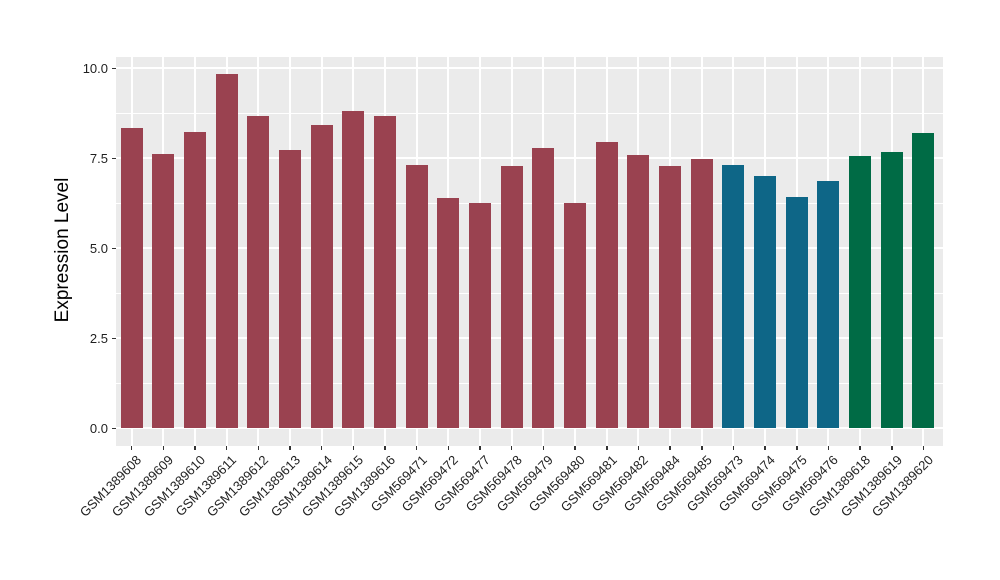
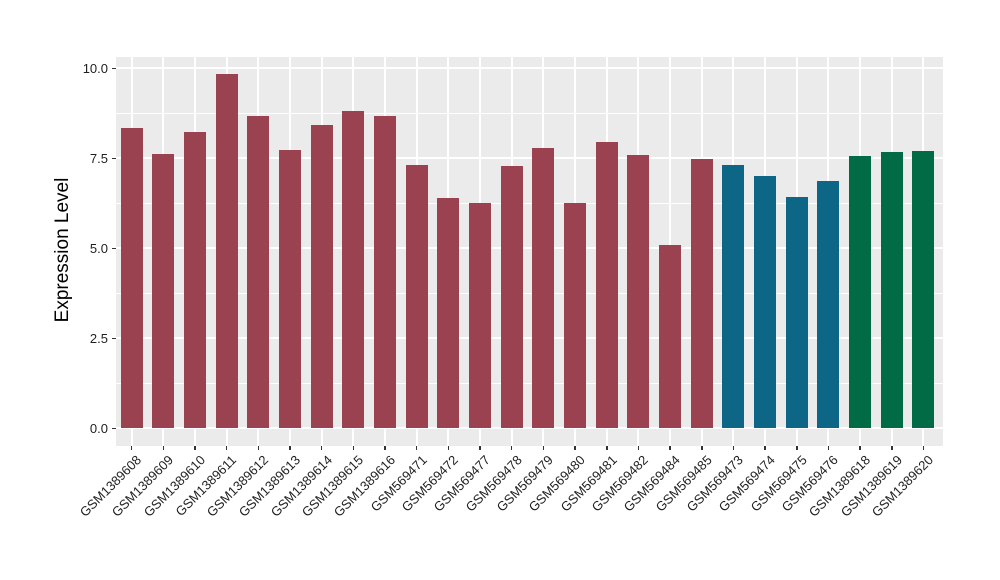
GSM569484: 7.3 -> 5.1
GSM1389620: 8.2 -> 7.7
